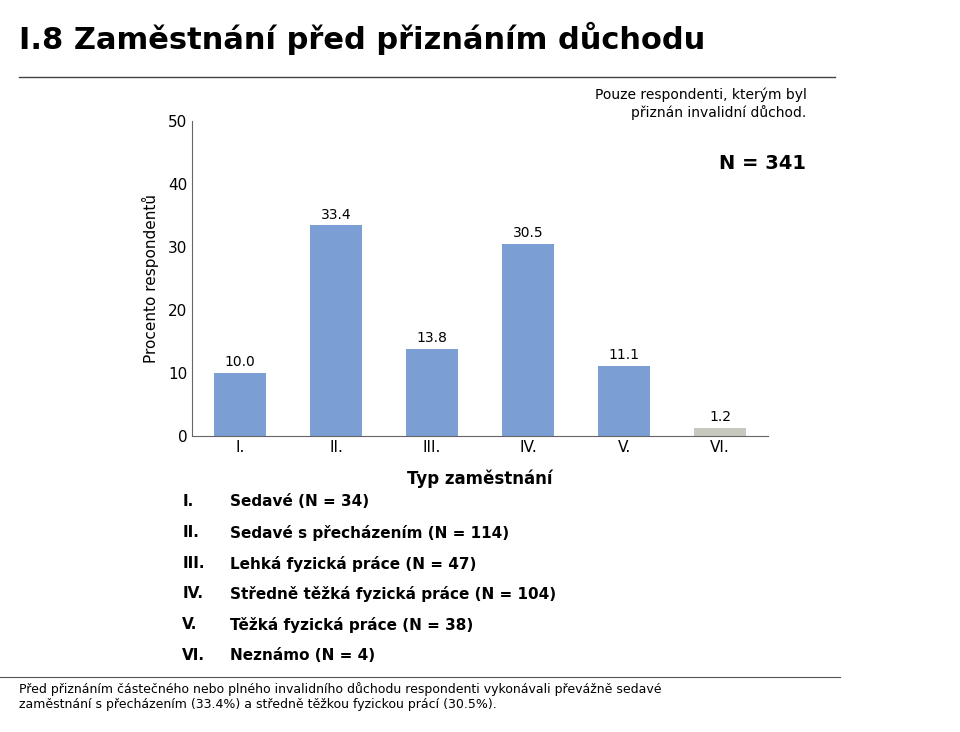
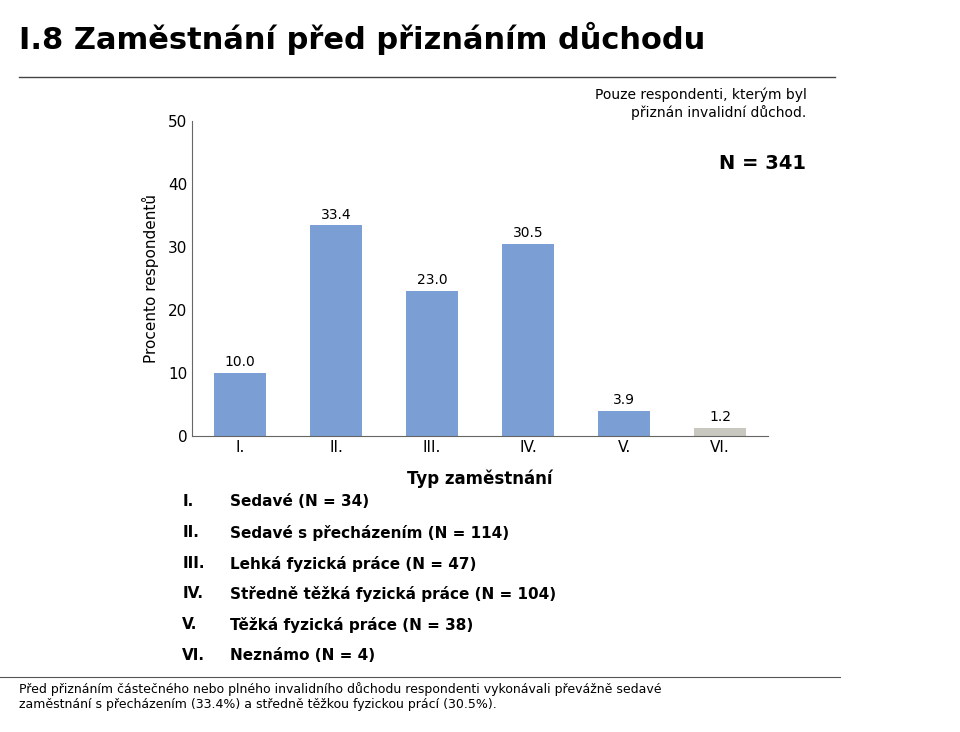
III.: 13.8 -> 23.0
V.: 11.1 -> 3.9
